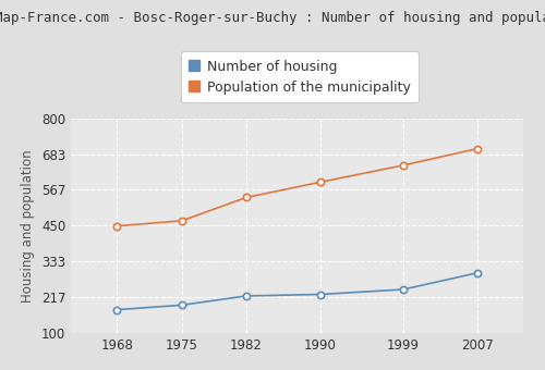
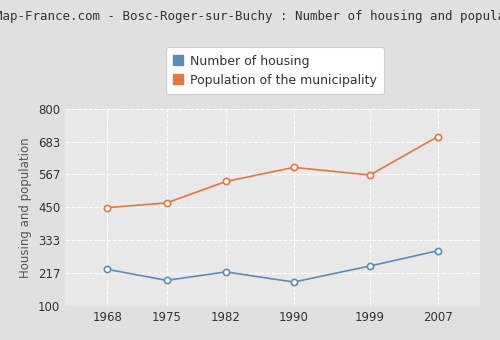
Number of housing/1968: 176 -> 230
Number of housing/1990: 226 -> 185
Population of the municipality/1999: 647 -> 565
